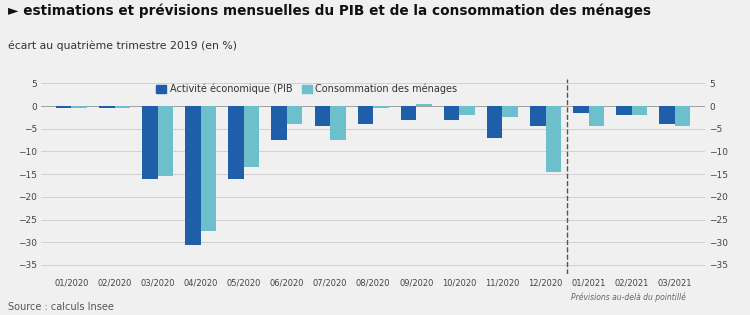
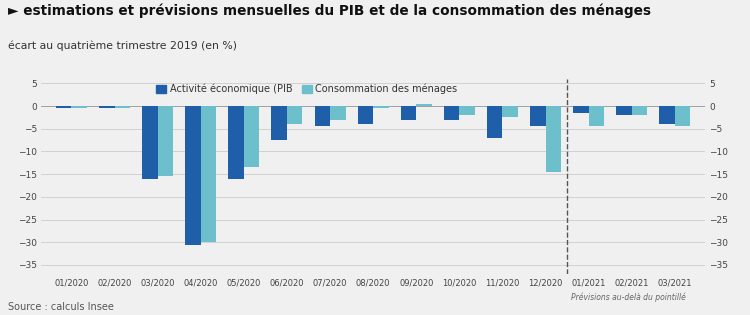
Consommation des ménages/04/2020: -27.5 -> -30.0
Consommation des ménages/07/2020: -7.5 -> -3.0
